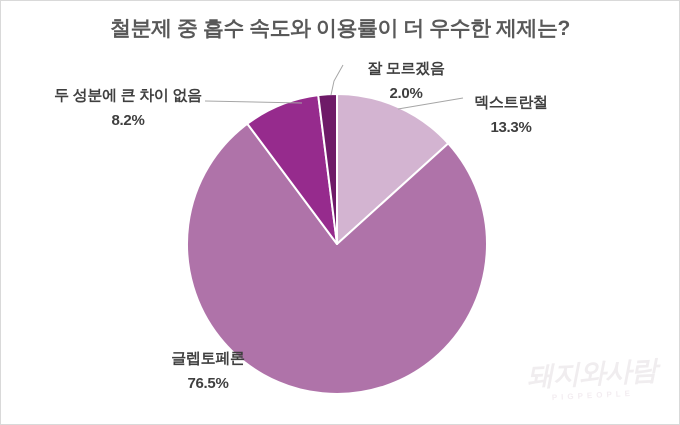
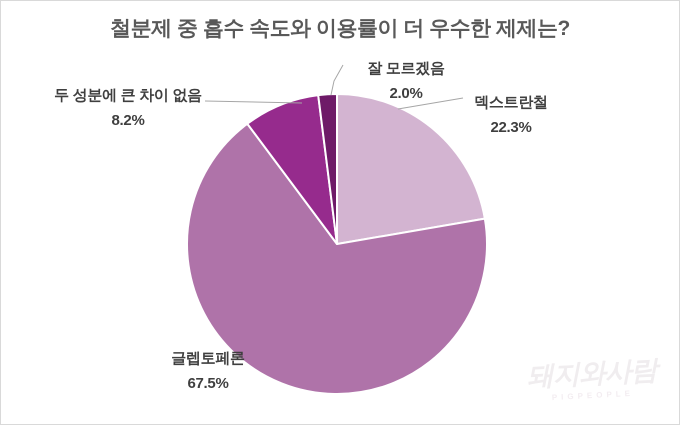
덱스트란철: 13.3% -> 22.3%
글렙토페론: 76.5% -> 67.5%
